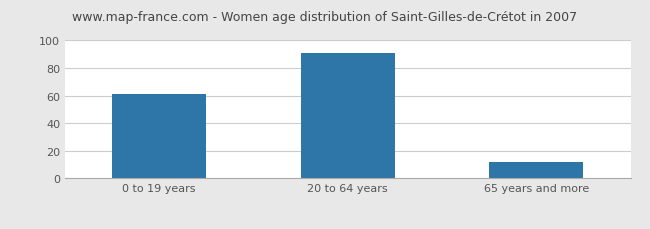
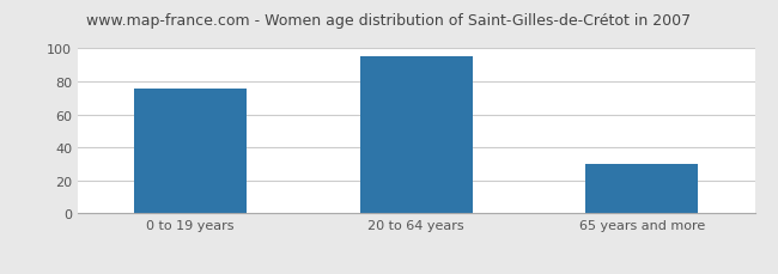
0 to 19 years: 61 -> 76
20 to 64 years: 91 -> 95
65 years and more: 12 -> 30
